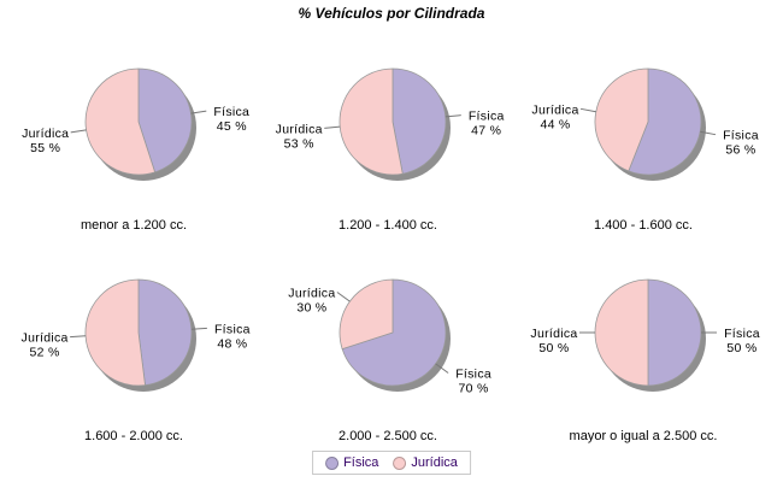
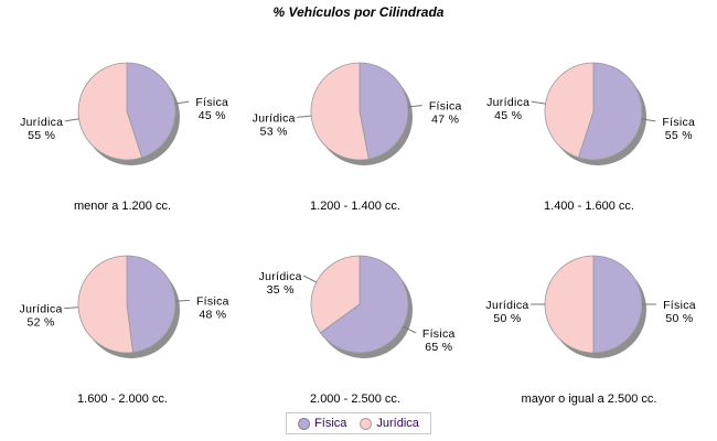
1.400 - 1.600 cc./Física: 56 -> 55
1.400 - 1.600 cc./Jurídica: 44 -> 45
2.000 - 2.500 cc./Física: 70 -> 65
2.000 - 2.500 cc./Jurídica: 30 -> 35
